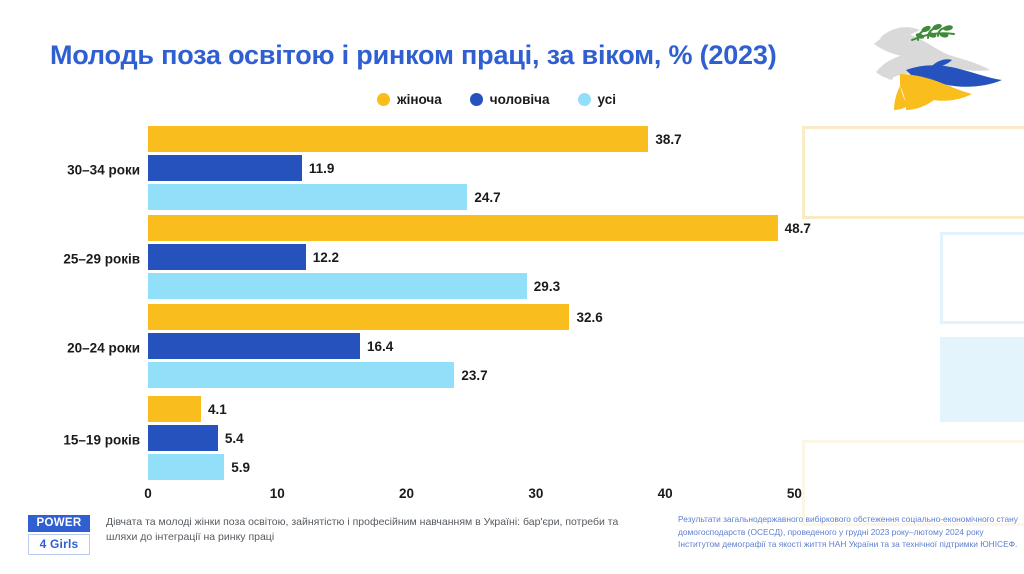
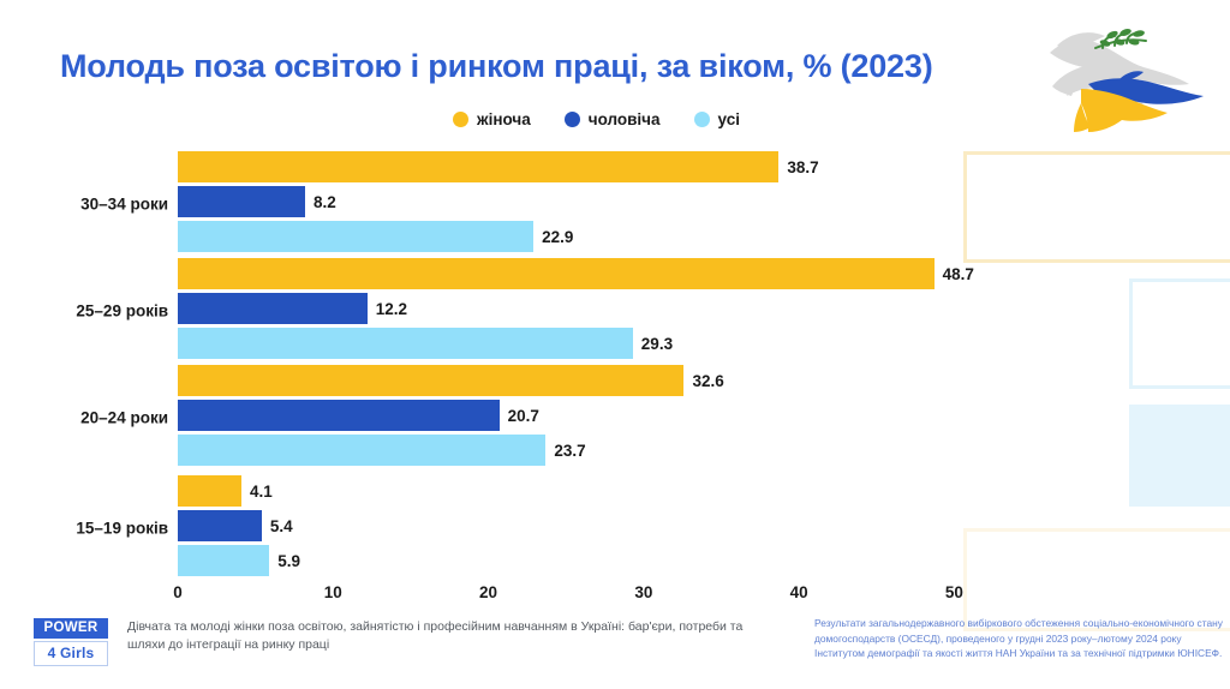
чоловіча/30–34 роки: 11.9 -> 8.2
усі/30–34 роки: 24.7 -> 22.9
чоловіча/20–24 роки: 16.4 -> 20.7
